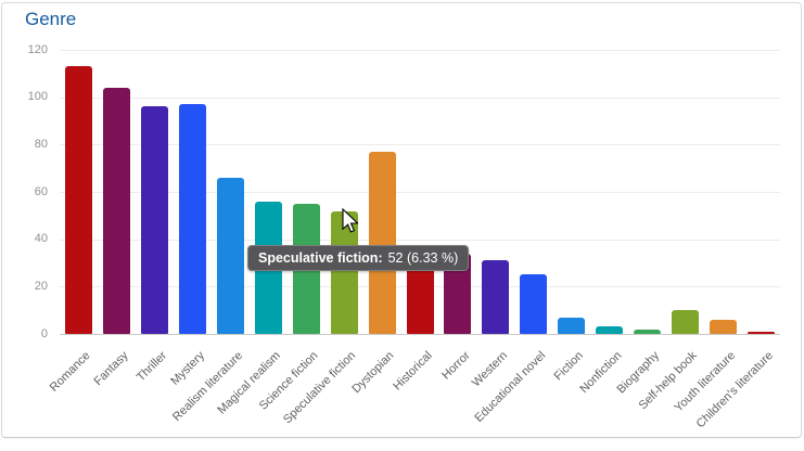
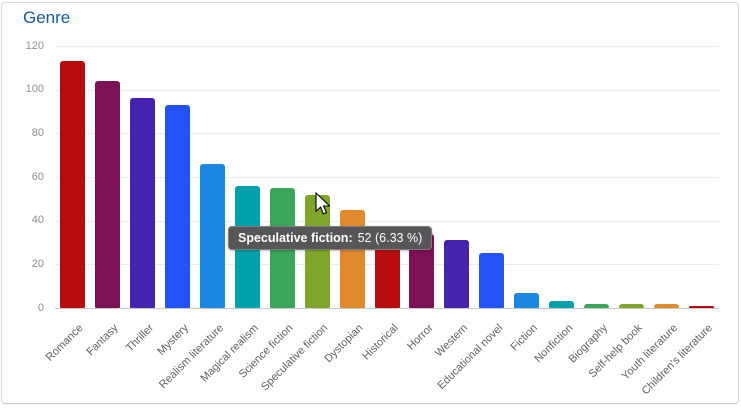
Mystery: 97 -> 93
Dystopian: 77 -> 45
Self-help book: 10 -> 2
Youth literature: 6 -> 2
